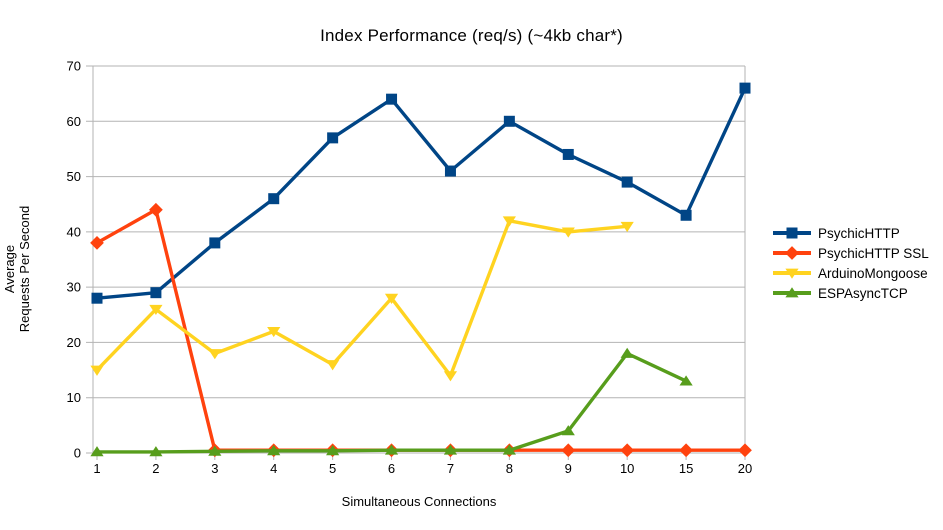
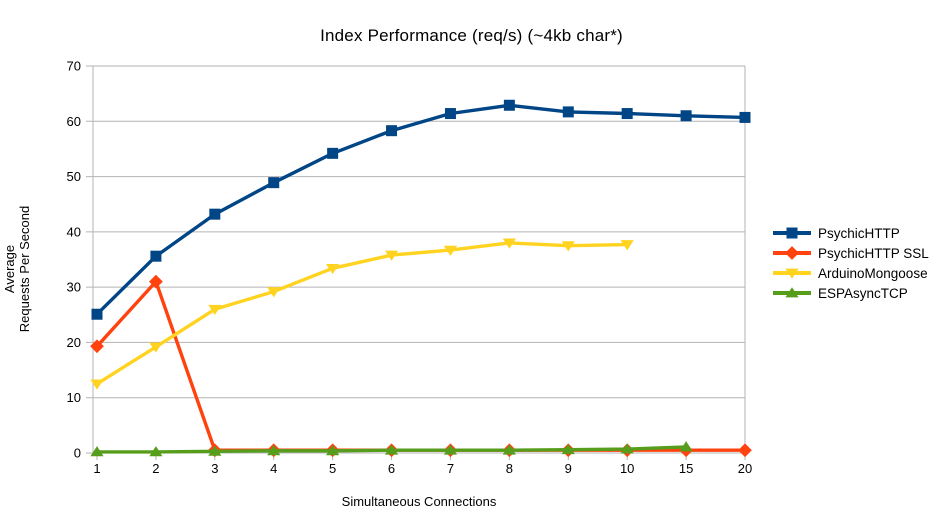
PsychicHTTP/1: 28 -> 25
PsychicHTTP SSL/1: 38 -> 19
ArduinoMongoose/1: 15 -> 12
PsychicHTTP/2: 29 -> 36
PsychicHTTP SSL/2: 44 -> 31
ArduinoMongoose/2: 26 -> 19
PsychicHTTP/3: 38 -> 43
ArduinoMongoose/3: 18 -> 26
PsychicHTTP/4: 46 -> 49
ArduinoMongoose/4: 22 -> 29
PsychicHTTP/5: 57 -> 54
ArduinoMongoose/5: 16 -> 33
PsychicHTTP/6: 64 -> 58
ArduinoMongoose/6: 28 -> 36
PsychicHTTP/7: 51 -> 61
ArduinoMongoose/7: 14 -> 37
PsychicHTTP/8: 60 -> 63
ArduinoMongoose/8: 42 -> 38
PsychicHTTP/9: 54 -> 62
ArduinoMongoose/9: 40 -> 38
ESPAsyncTCP/9: 4 -> 1
PsychicHTTP/10: 49 -> 61
ArduinoMongoose/10: 41 -> 38
ESPAsyncTCP/10: 18 -> 1
PsychicHTTP/15: 43 -> 61
ESPAsyncTCP/15: 13 -> 1
PsychicHTTP/20: 66 -> 61
